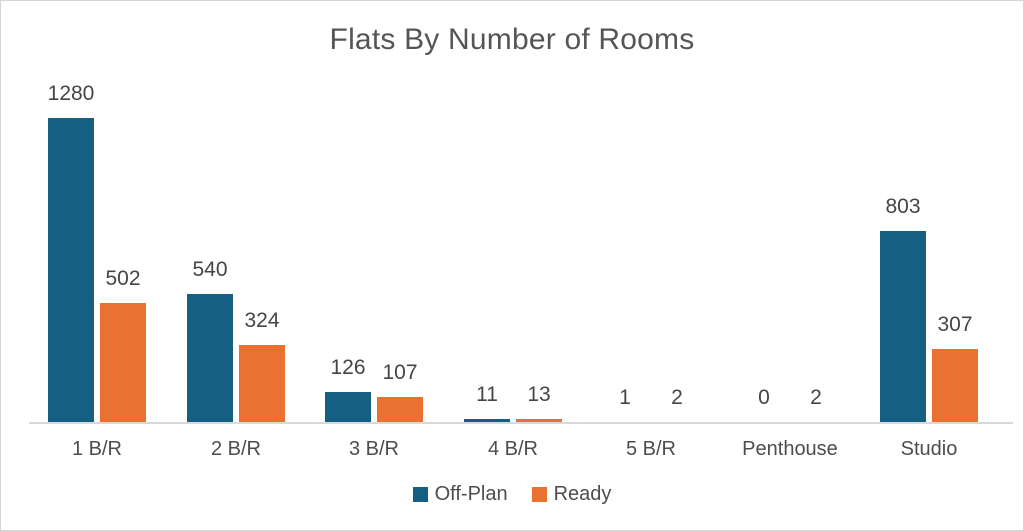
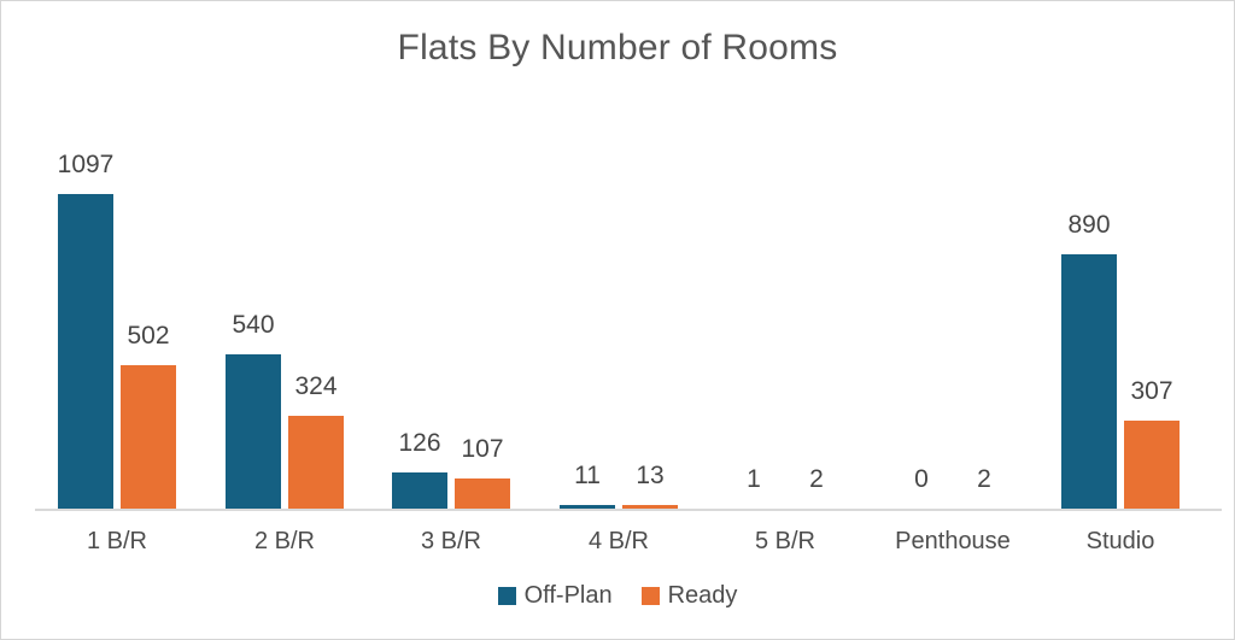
Off-Plan/1 B/R: 1280 -> 1097
Off-Plan/Studio: 803 -> 890
